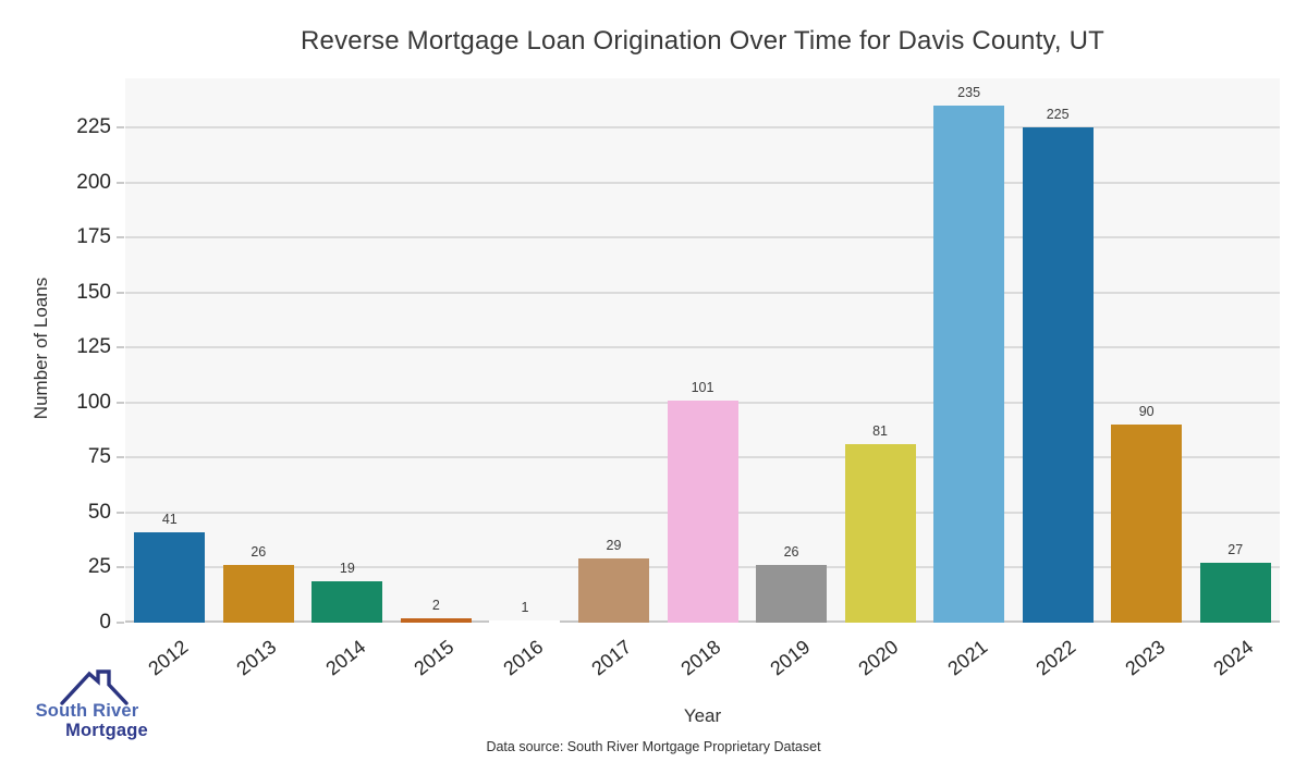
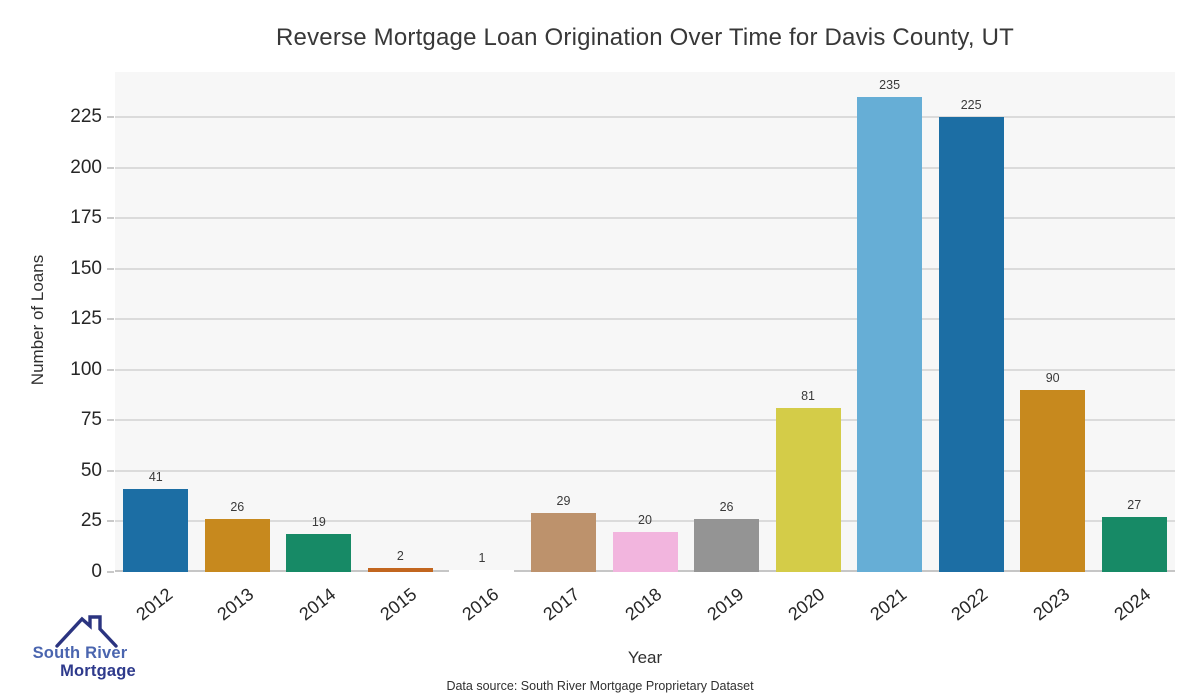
2018: 101 -> 20
